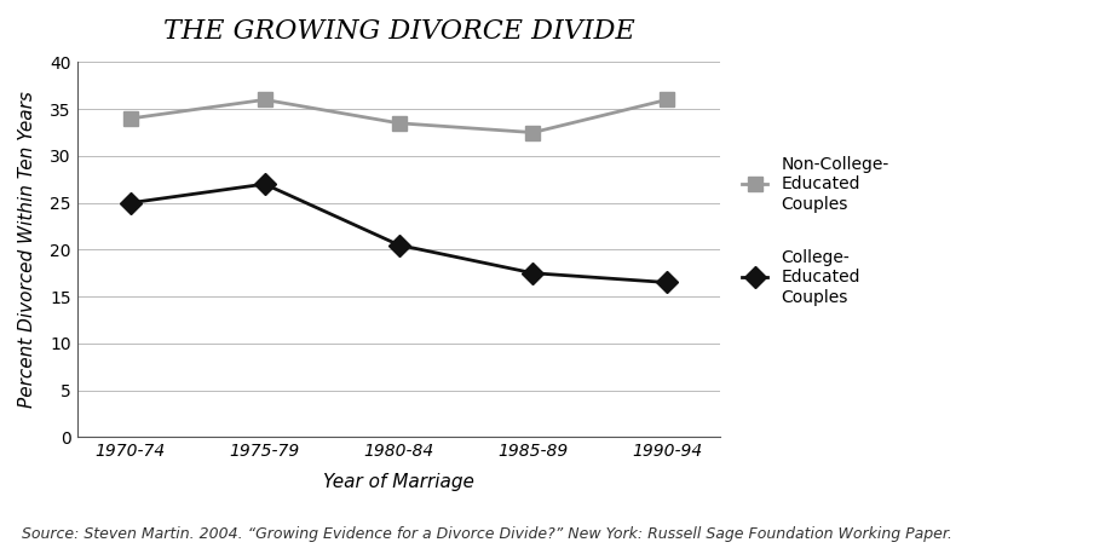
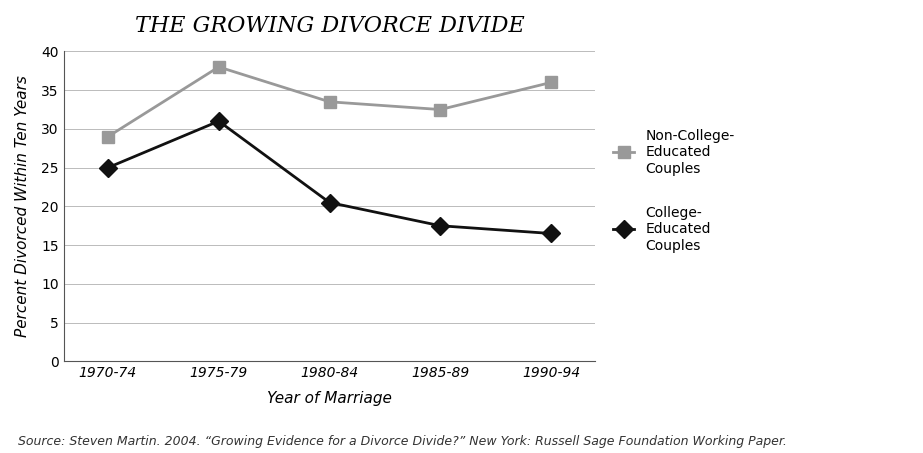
Non-College- Educated Couples/1970-74: 34.0 -> 29.0
Non-College- Educated Couples/1975-79: 36.0 -> 38.0
College- Educated Couples/1975-79: 27.0 -> 31.0
